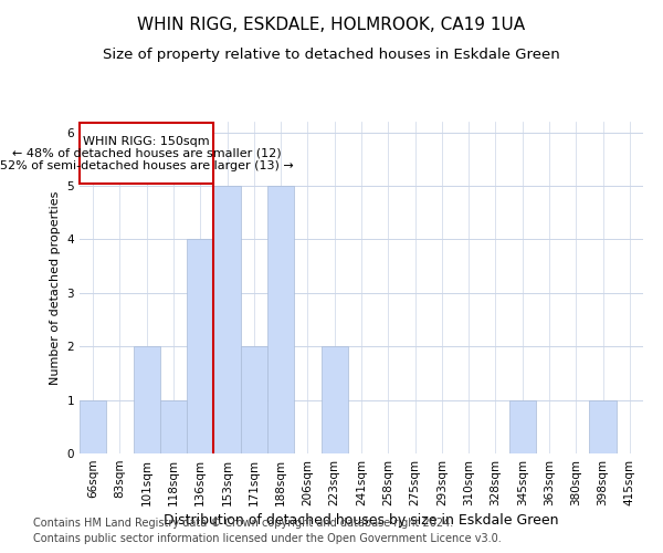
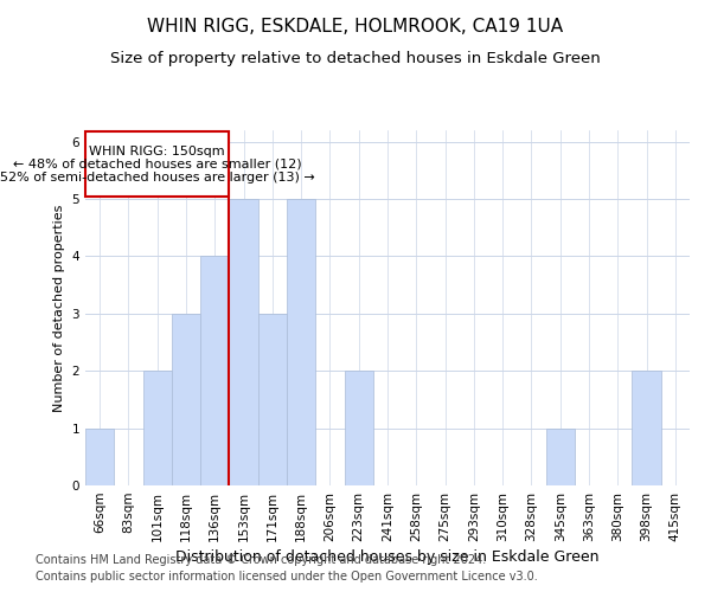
118sqm: 1 -> 3
171sqm: 2 -> 3
398sqm: 1 -> 2
